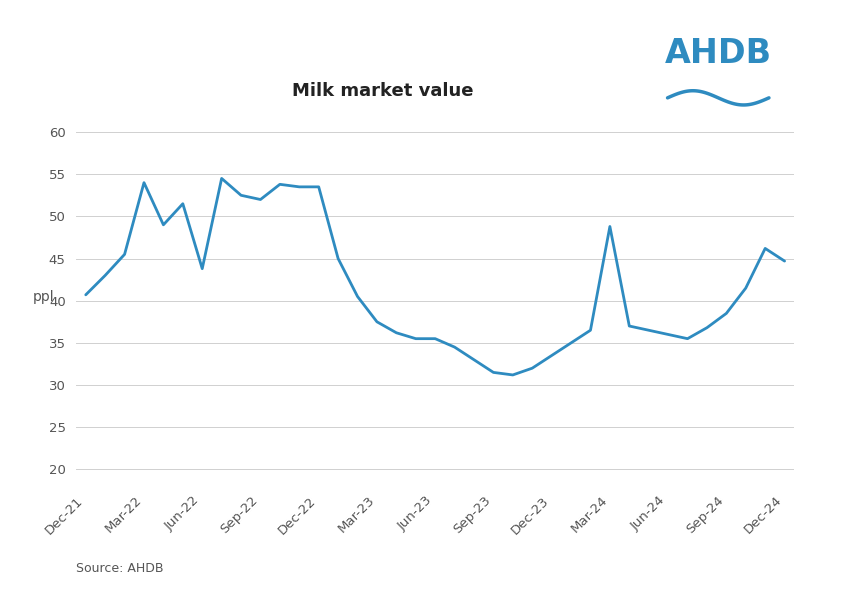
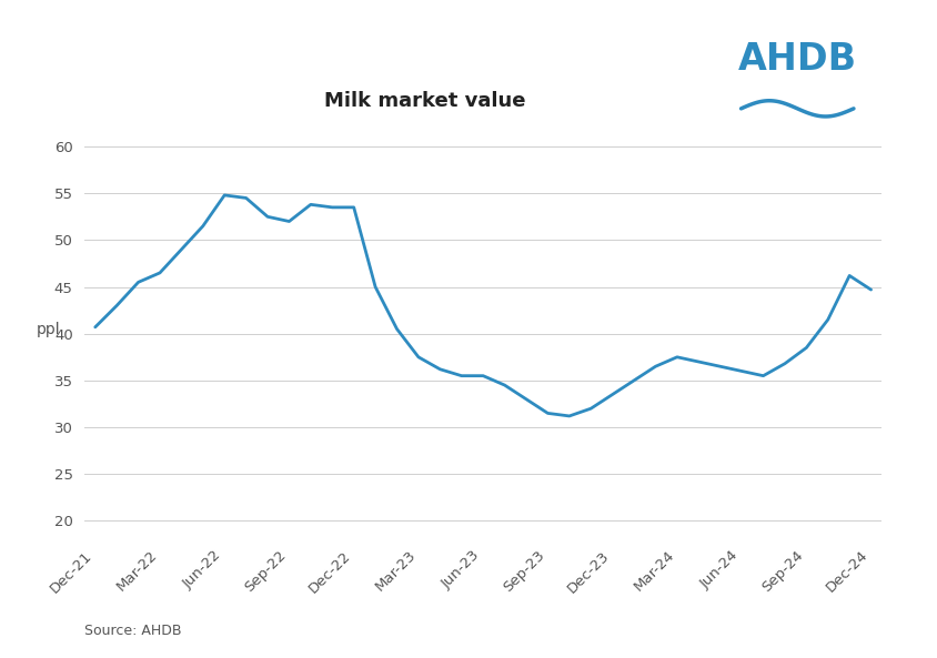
Milk market value/Mar-22: 54.0 -> 46.5
Milk market value/Jun-22: 43.8 -> 54.8
Milk market value/Mar-24: 48.8 -> 37.5
